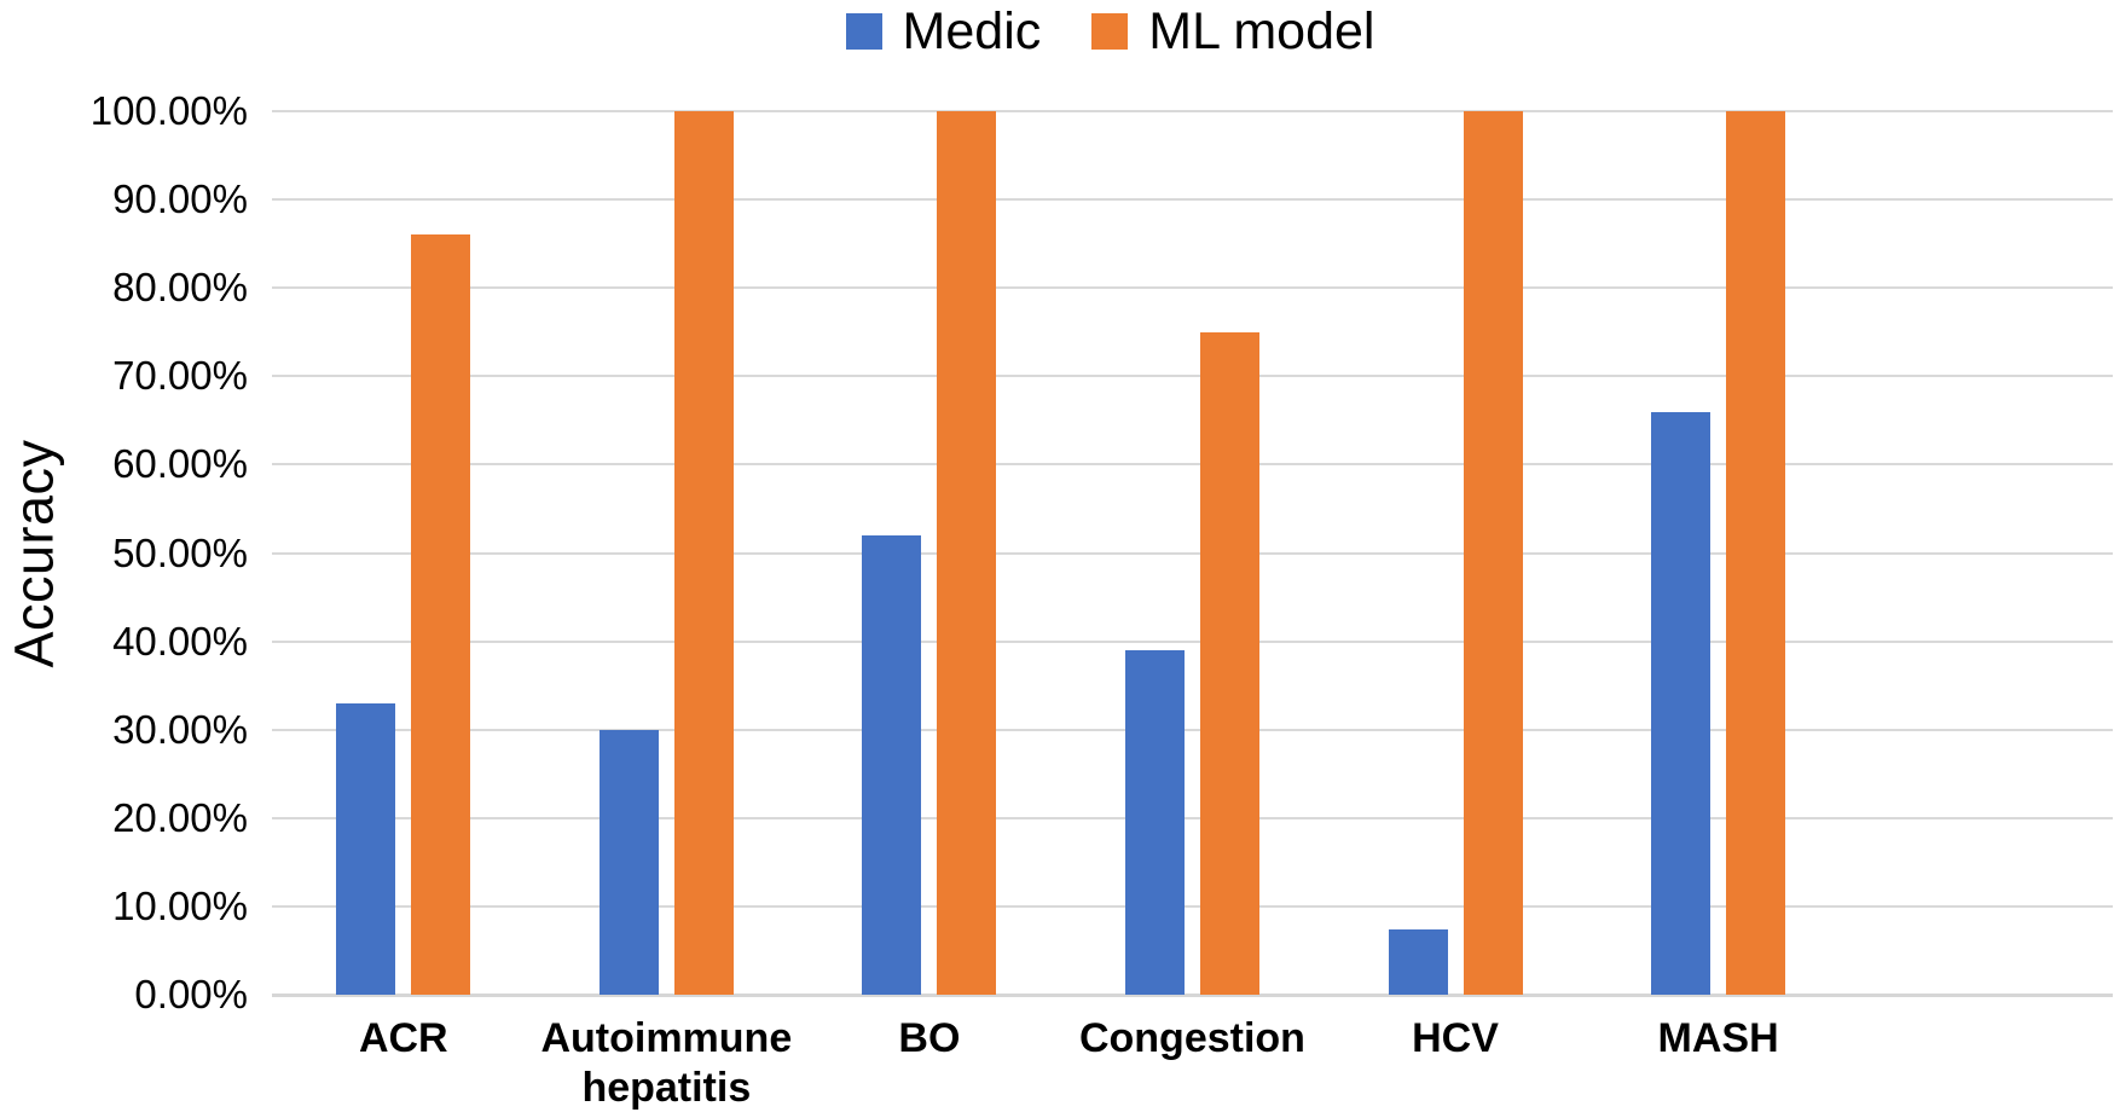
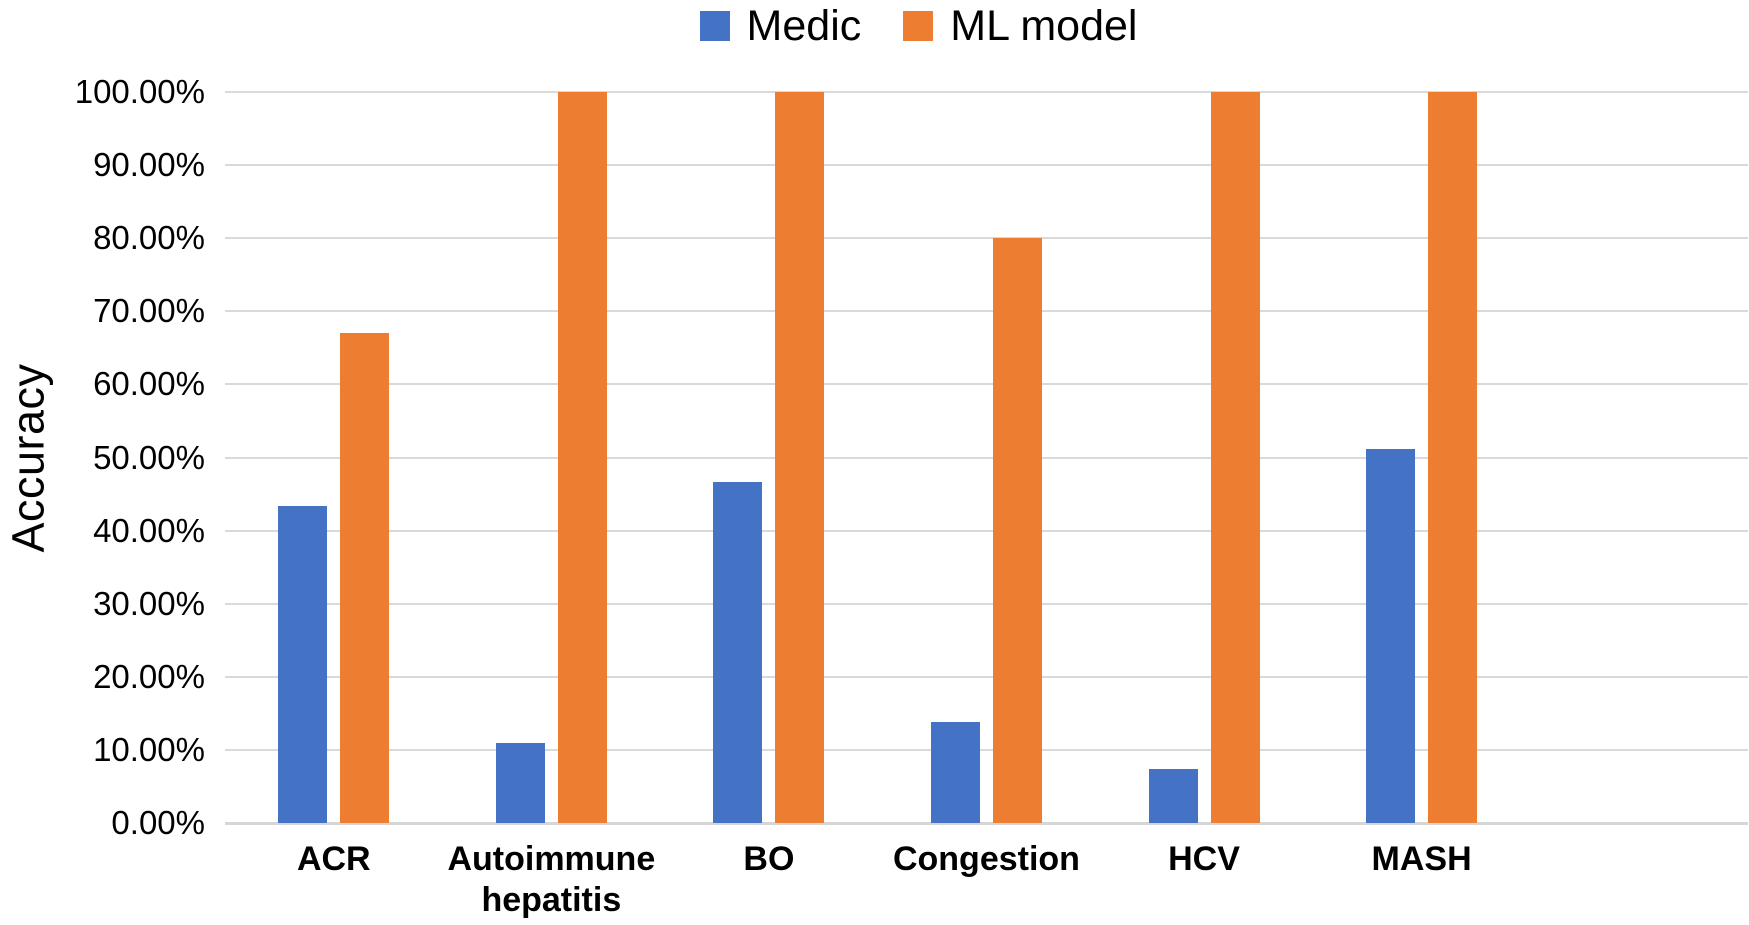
Medic/ACR: 33% -> 43%
ML model/ACR: 86% -> 67%
Medic/Autoimmune hepatitis: 30% -> 11%
Medic/BO: 52% -> 47%
Medic/Congestion: 39% -> 14%
ML model/Congestion: 75% -> 80%
Medic/MASH: 66% -> 51%
